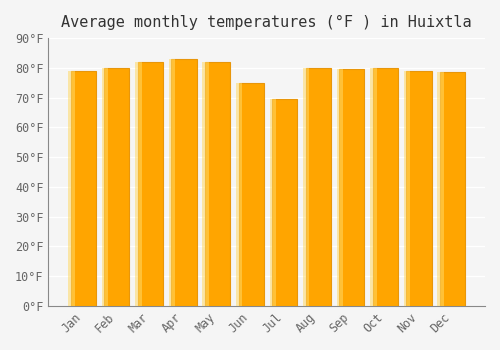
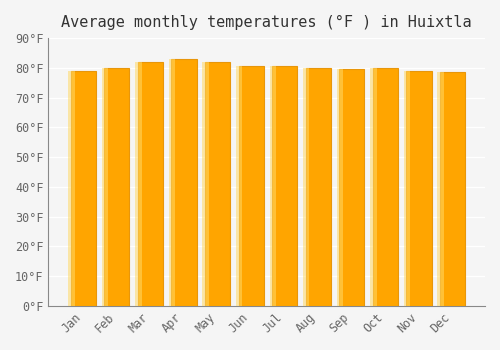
Jun: 75.0°F -> 80.5°F
Jul: 69.5°F -> 80.5°F
